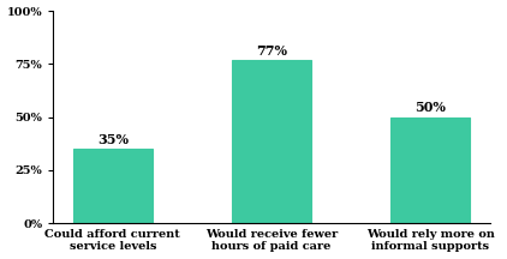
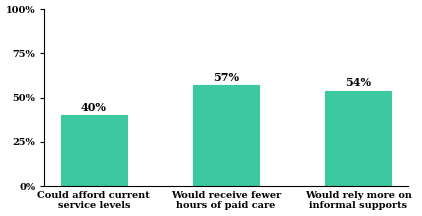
Could afford current service levels: 35% -> 40%
Would receive fewer hours of paid care: 77% -> 57%
Would rely more on informal supports: 50% -> 54%
